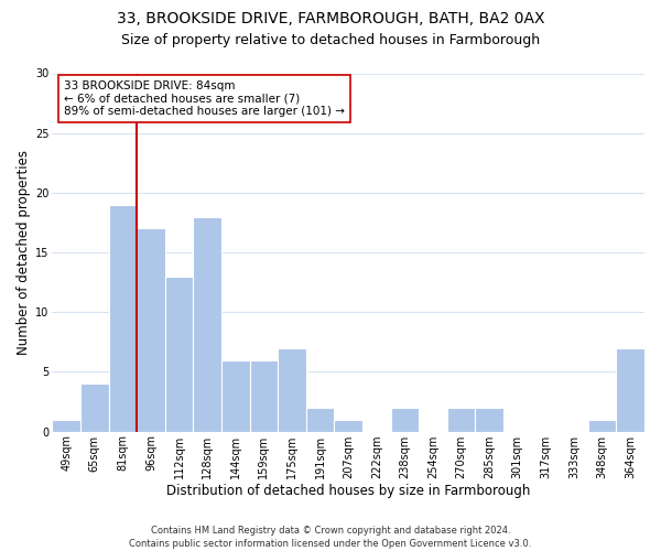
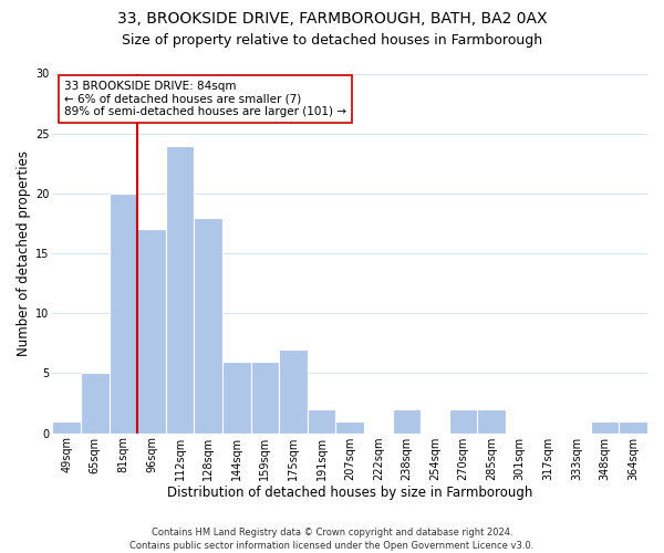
65sqm: 4 -> 5
81sqm: 19 -> 20
112sqm: 13 -> 24
364sqm: 7 -> 1
